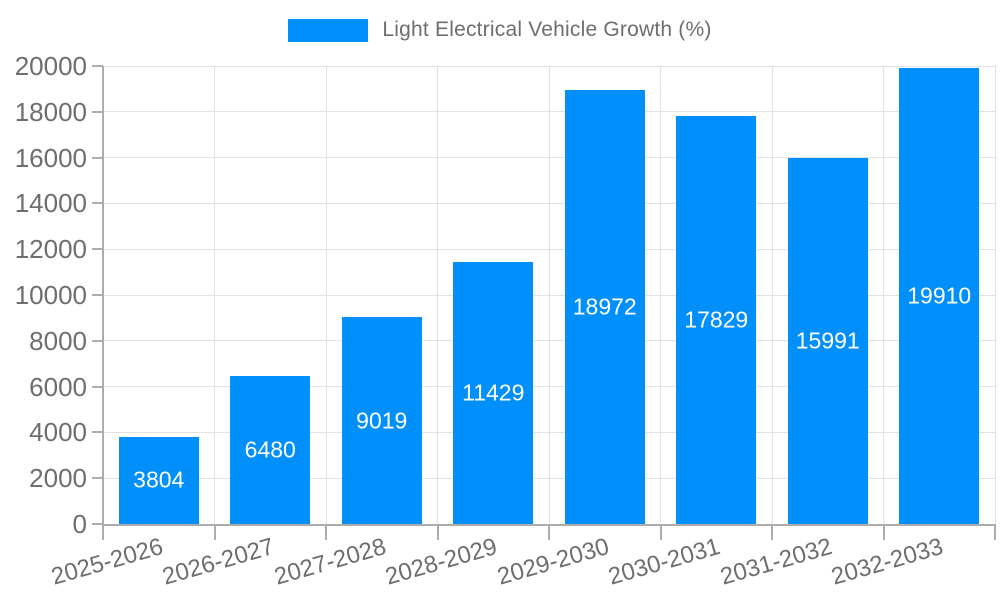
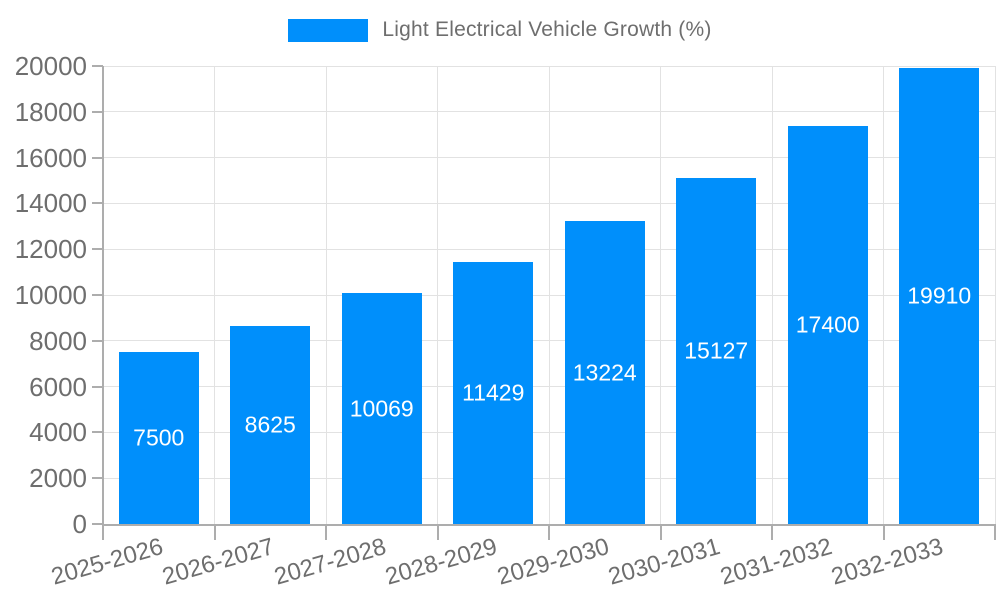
2025-2026: 3804 -> 7500
2026-2027: 6480 -> 8625
2027-2028: 9019 -> 10069
2029-2030: 18972 -> 13224
2030-2031: 17829 -> 15127
2031-2032: 15991 -> 17400
